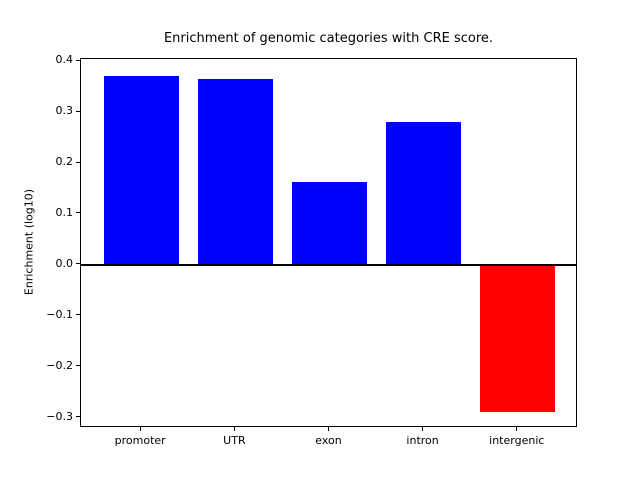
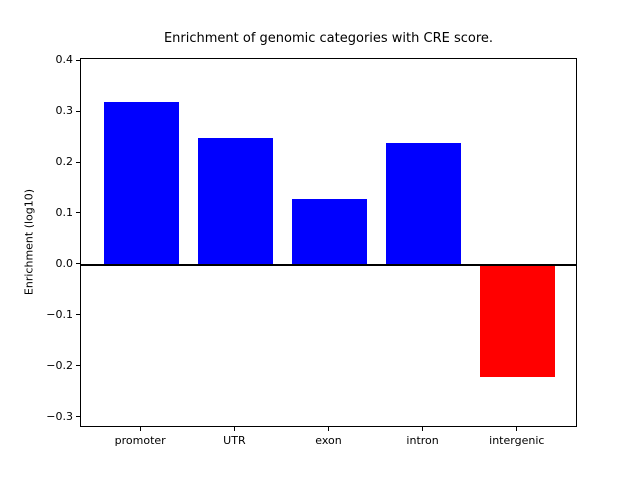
promoter: 0.37 -> 0.32
UTR: 0.36 -> 0.25
exon: 0.16 -> 0.13
intron: 0.28 -> 0.24
intergenic: -0.29 -> -0.22
